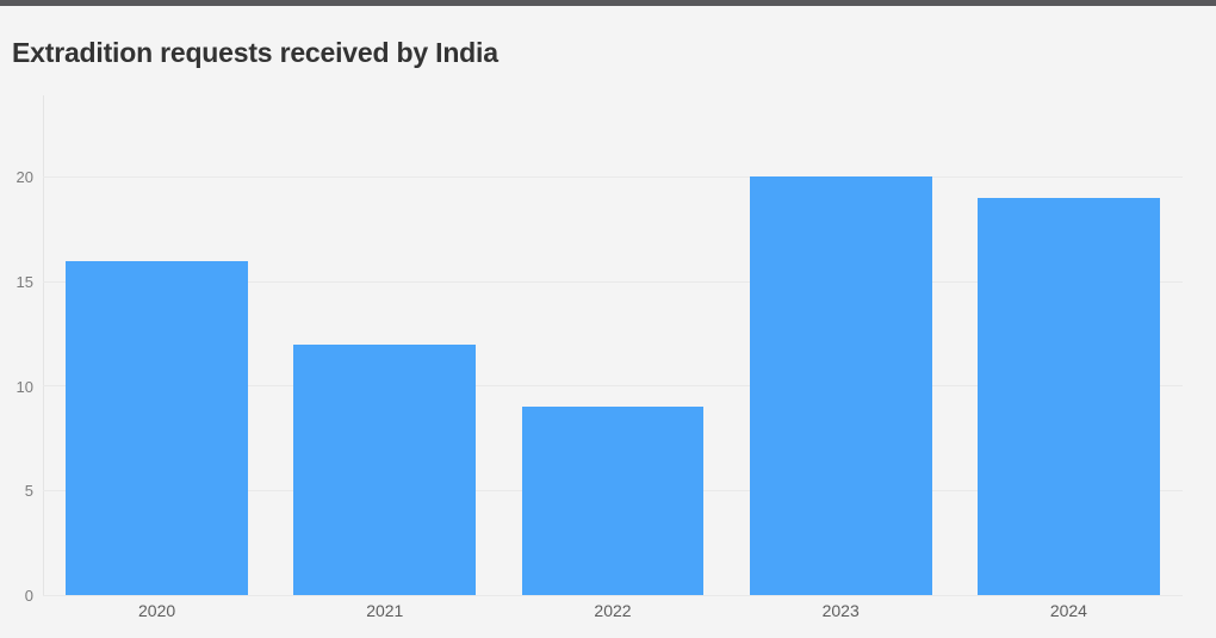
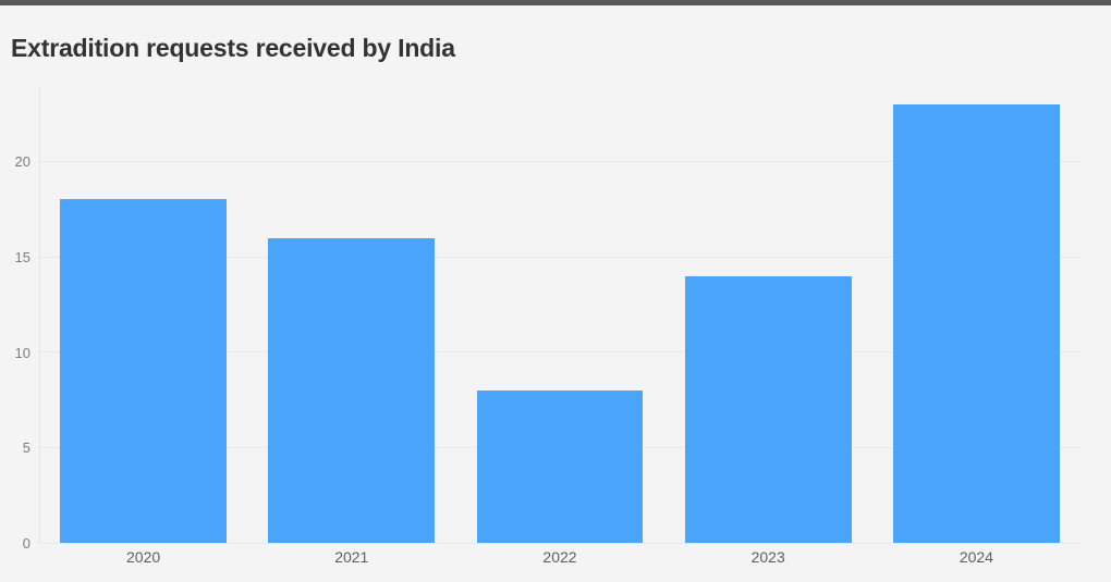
2020: 16 -> 18
2021: 12 -> 16
2022: 9 -> 8
2023: 20 -> 14
2024: 19 -> 23
